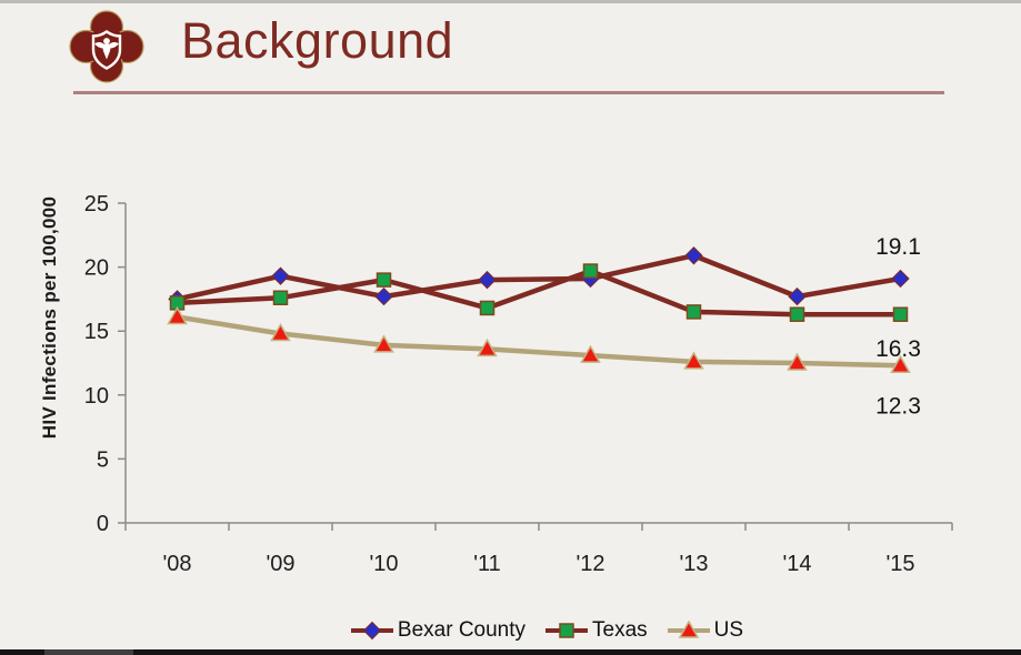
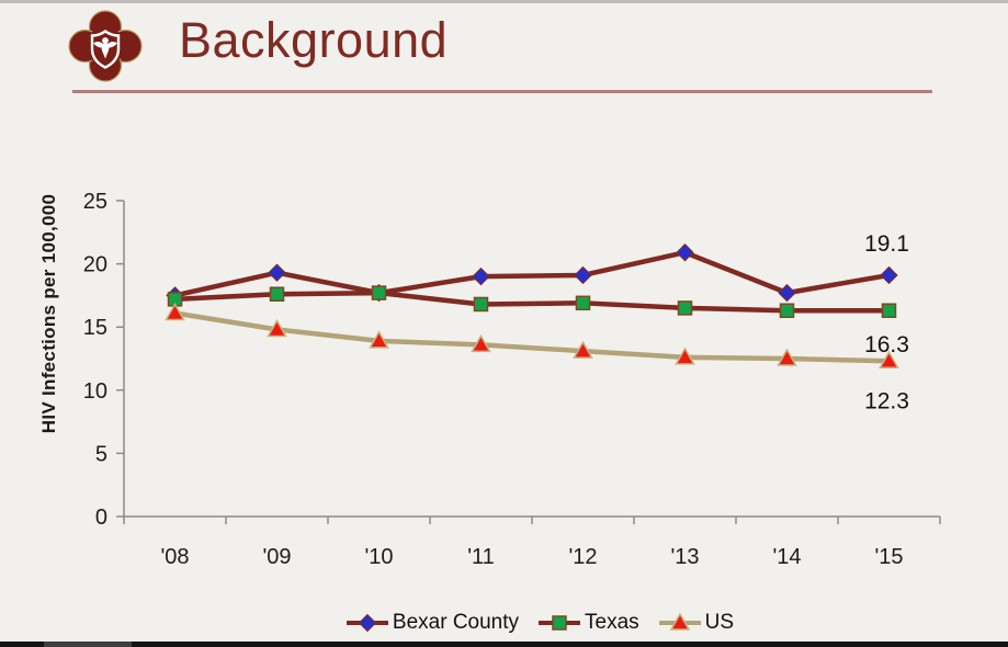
Texas/'10: 19.0 -> 17.7
Texas/'12: 19.7 -> 16.9
